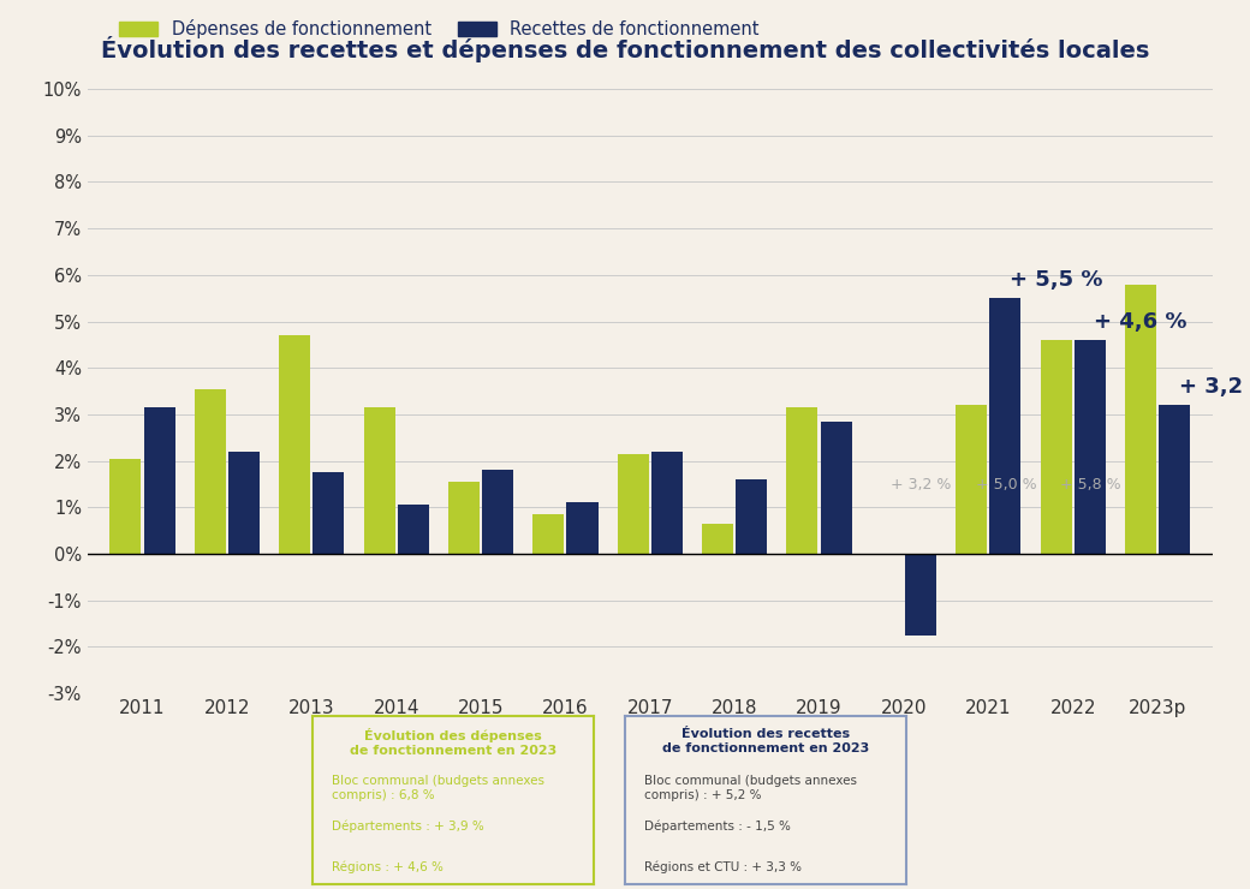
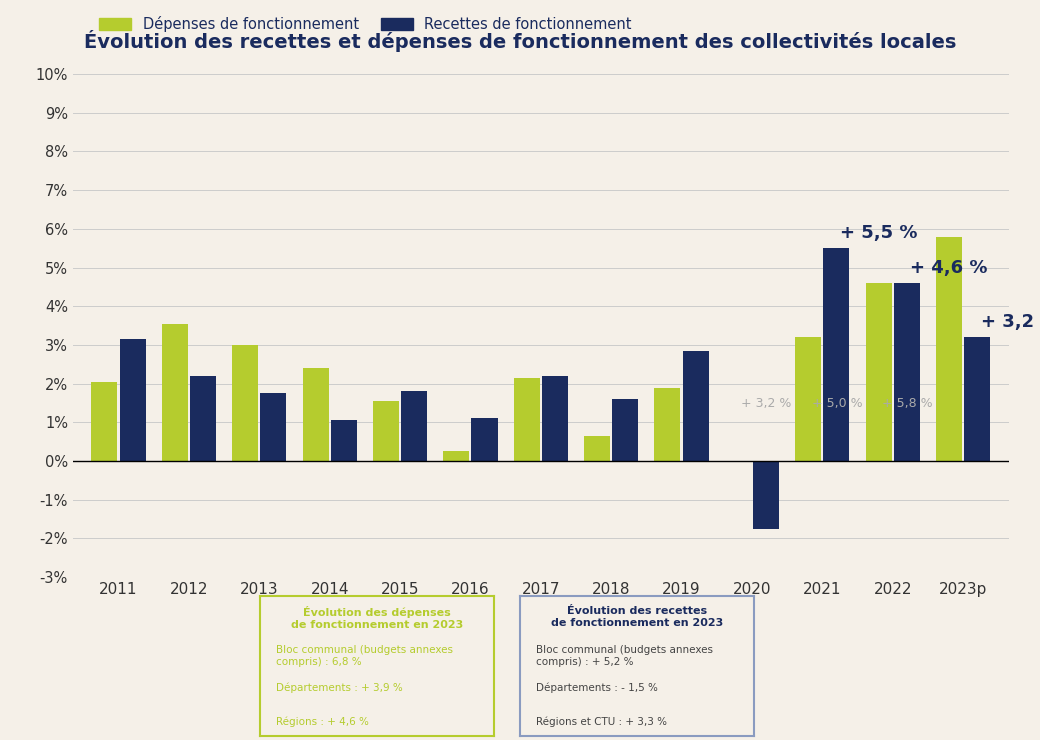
Dépenses de fonctionnement/2013: 4.70% -> 3.00%
Dépenses de fonctionnement/2014: 3.15% -> 2.40%
Dépenses de fonctionnement/2016: 0.85% -> 0.25%
Dépenses de fonctionnement/2019: 3.15% -> 1.90%
